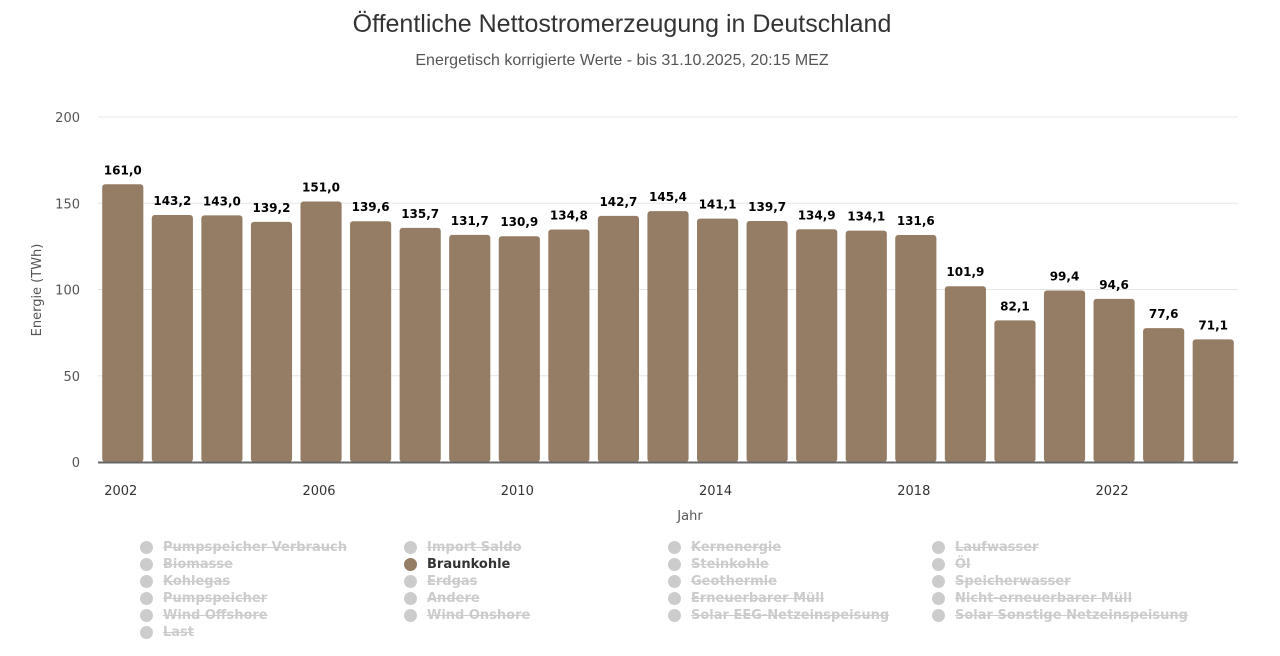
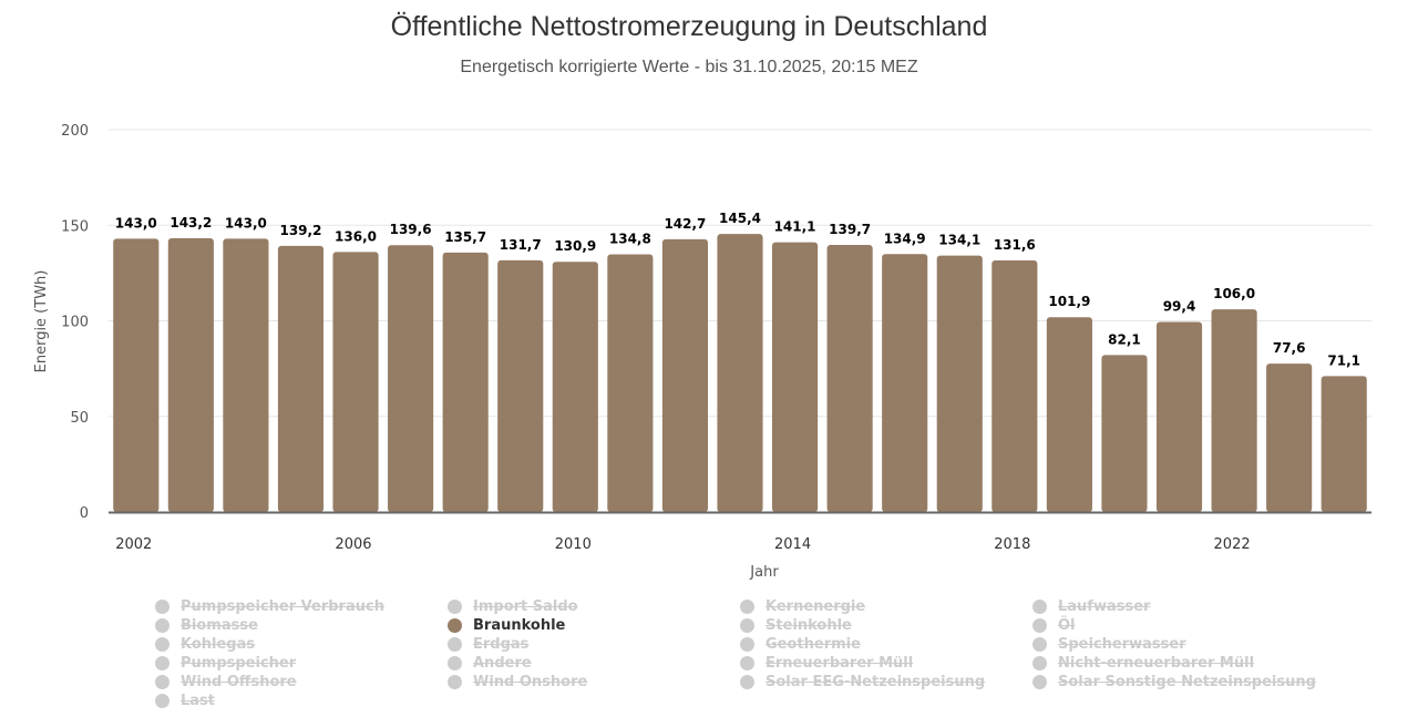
2002: 161,0 -> 143,0
2006: 151,0 -> 136,0
2022: 94,6 -> 106,0
